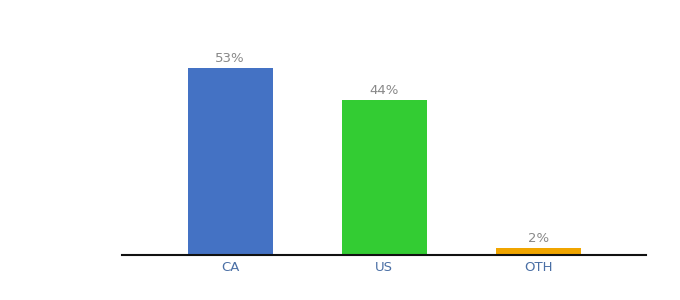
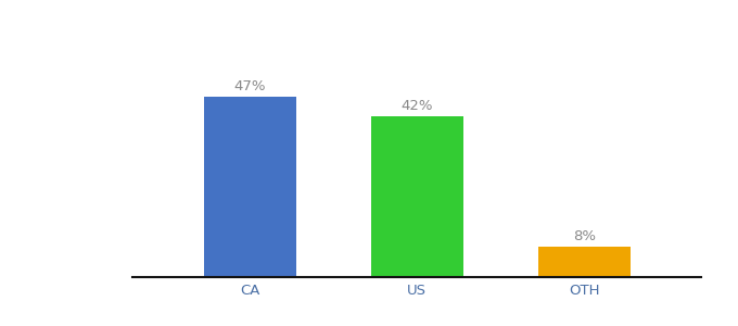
CA: 53% -> 47%
US: 44% -> 42%
OTH: 2% -> 8%
